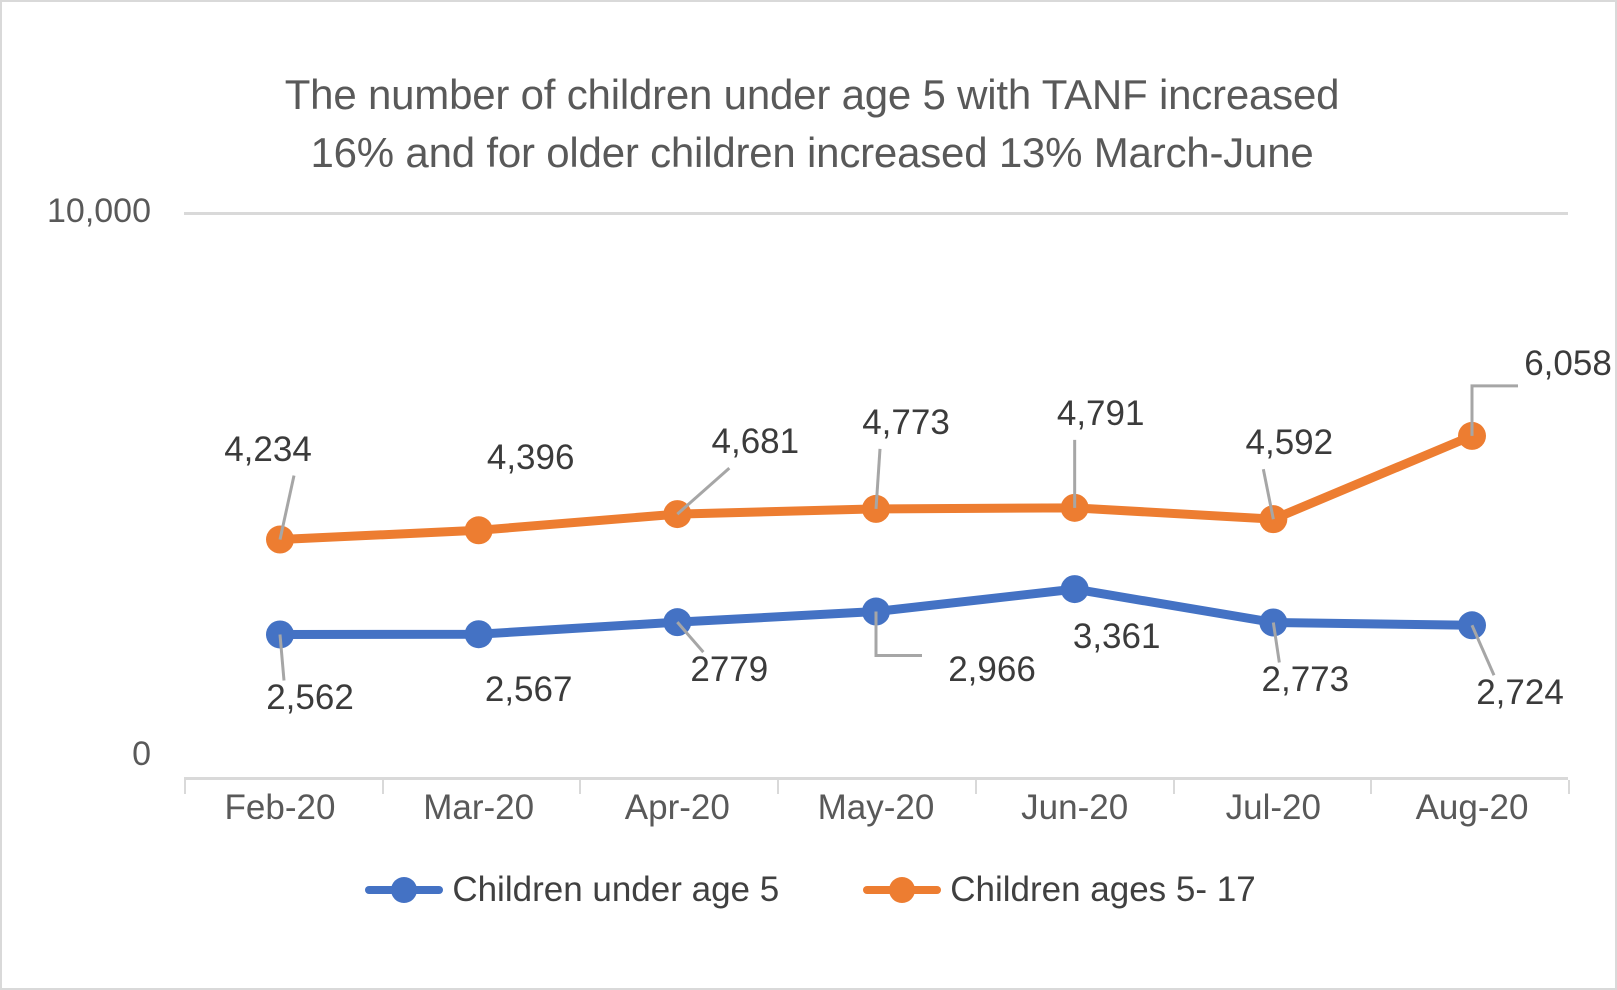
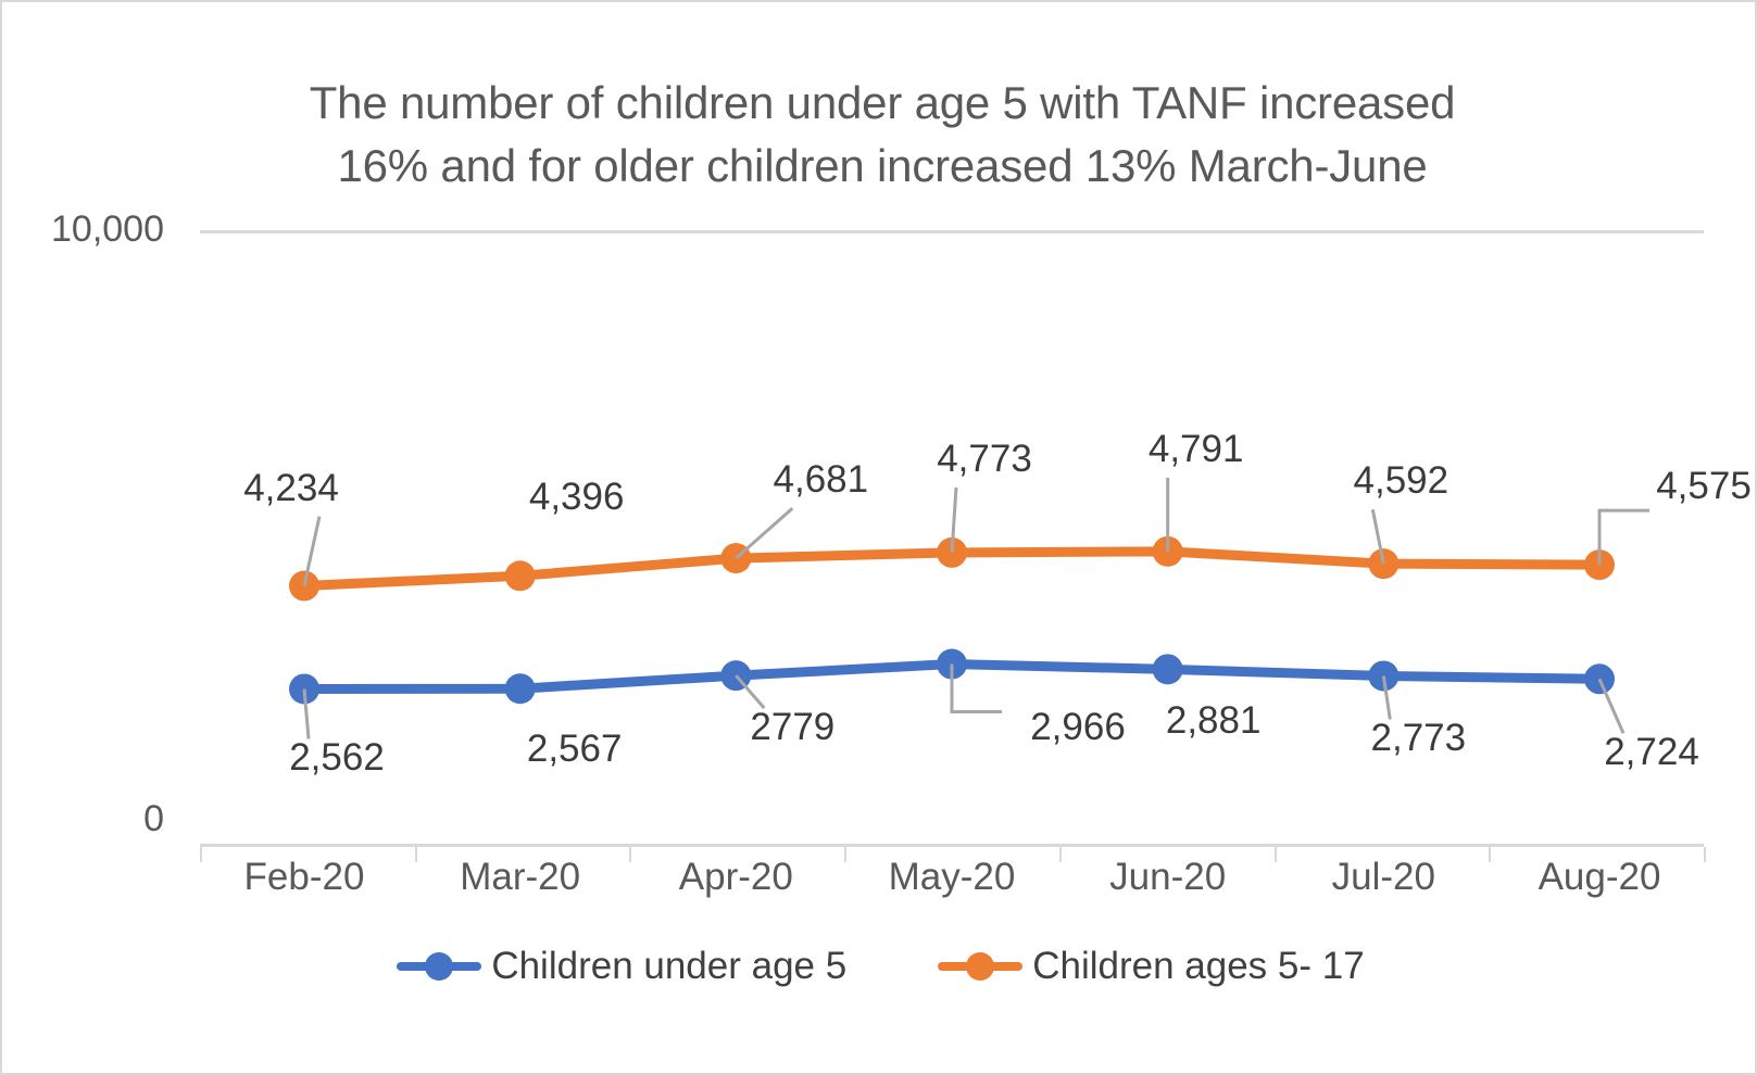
Children under age 5/Jun-20: 3,361 -> 2,881
Children ages 5- 17/Aug-20: 6,058 -> 4,575
